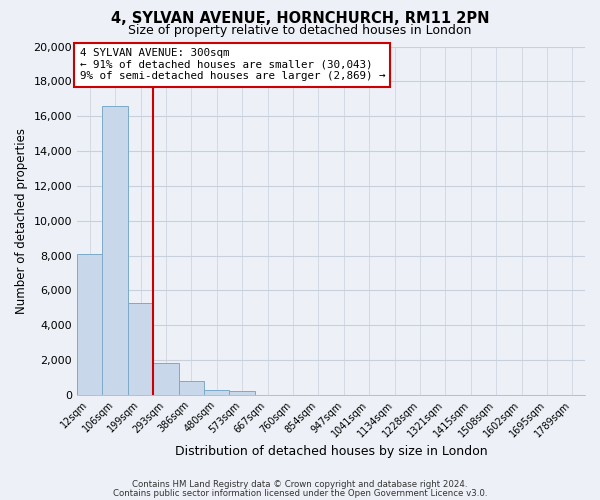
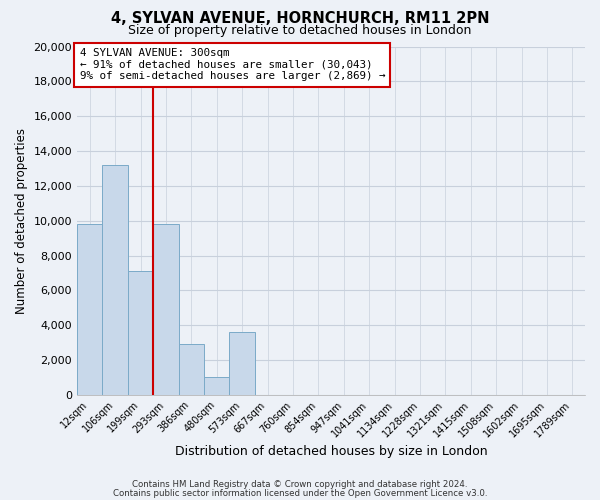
12sqm: 8,100 -> 9,800
106sqm: 16,600 -> 13,200
199sqm: 5,300 -> 7,100
293sqm: 1,800 -> 9,800
386sqm: 800 -> 2,900
480sqm: 300 -> 1,000
573sqm: 200 -> 3,600
